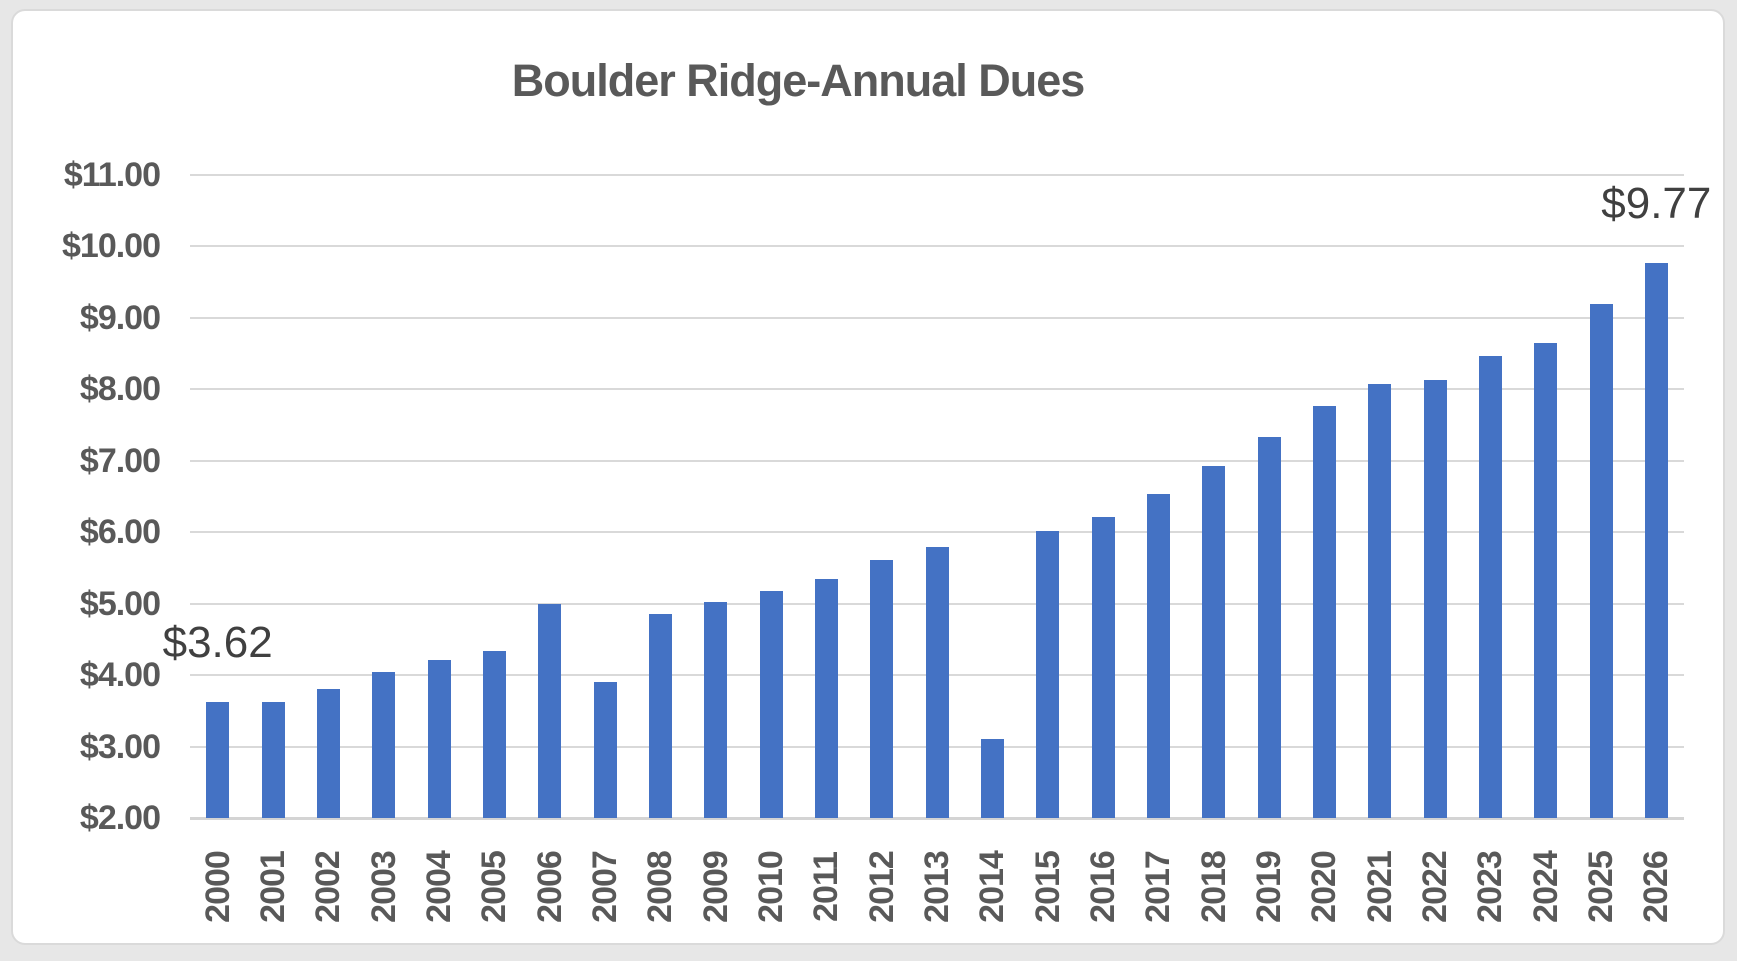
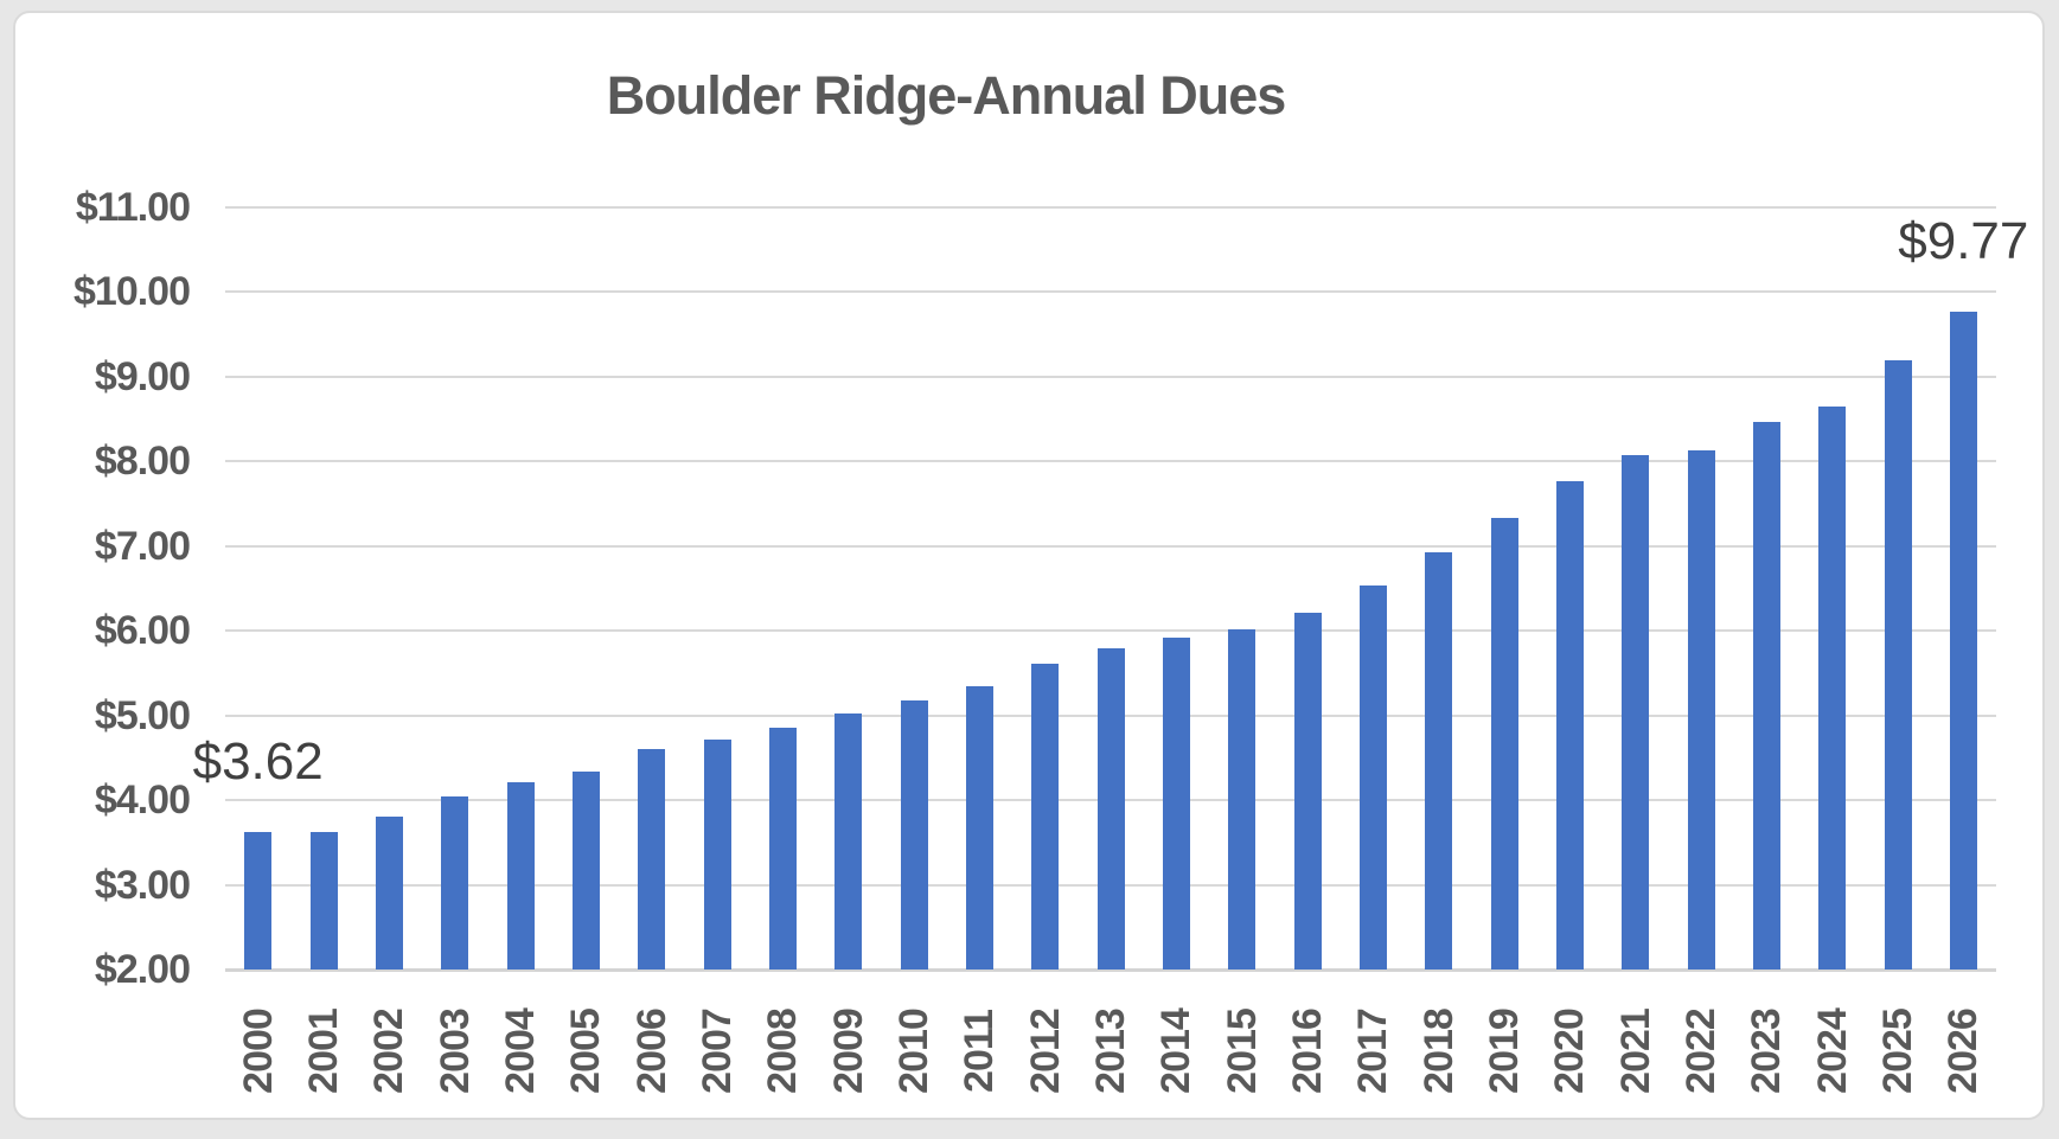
2006: $5.0 -> $4.6
2007: $3.9 -> $4.7
2014: $3.1 -> $5.9
